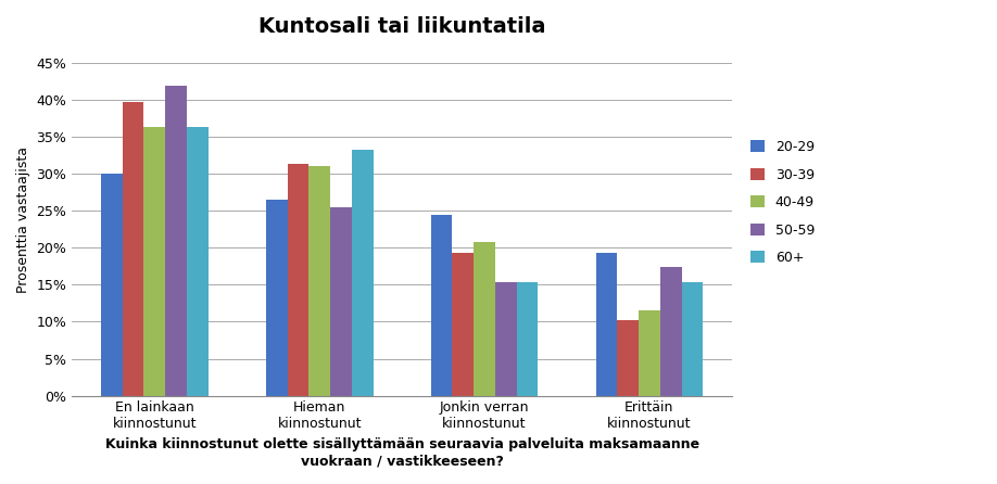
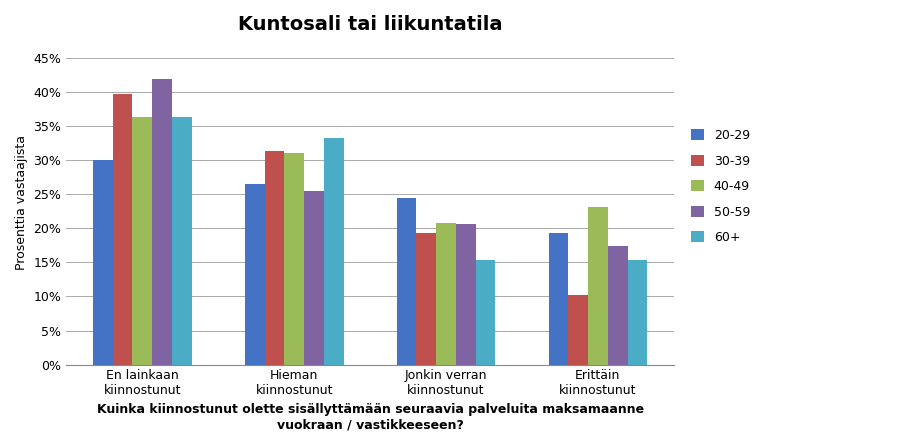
50-59/Jonkin verran kiinnostunut: 15.3% -> 20.6%
40-49/Erittäin kiinnostunut: 11.5% -> 23.2%
